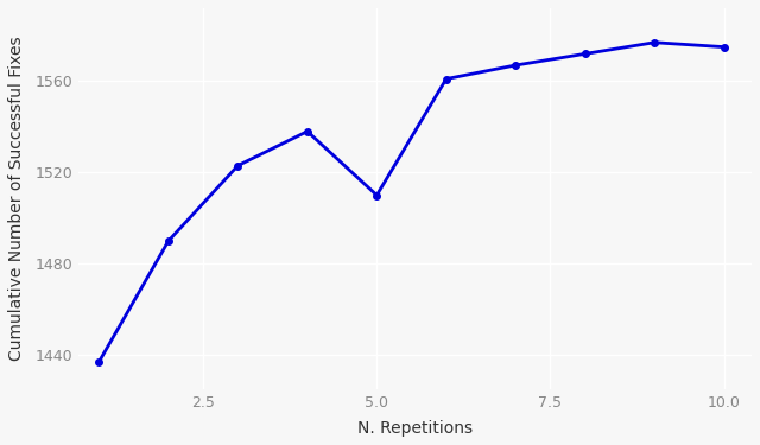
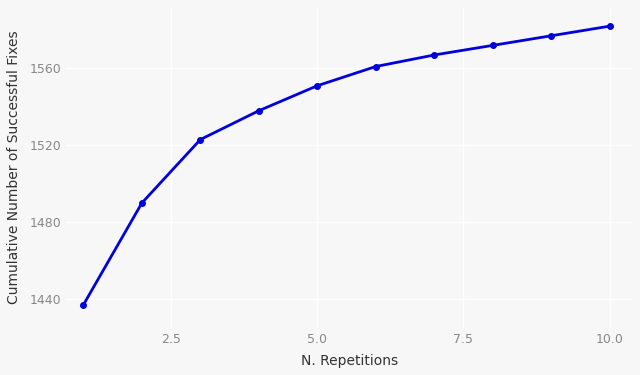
5.0: 1510 -> 1551
10.0: 1575 -> 1582
